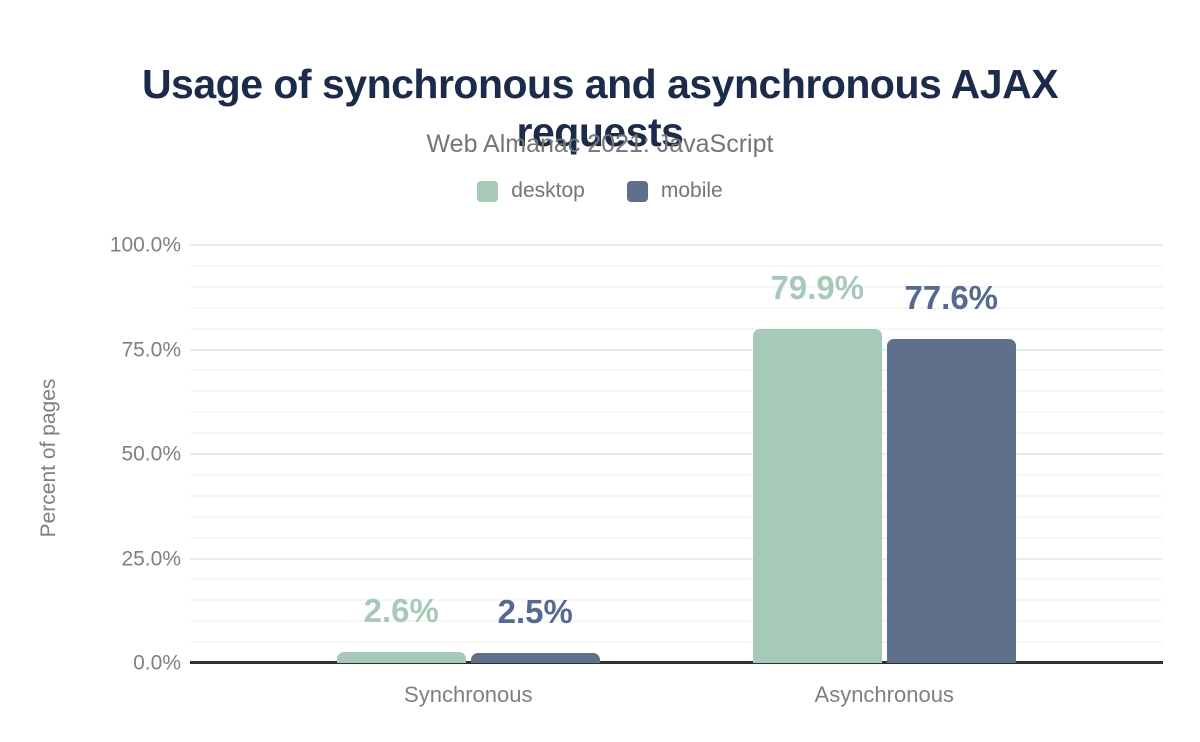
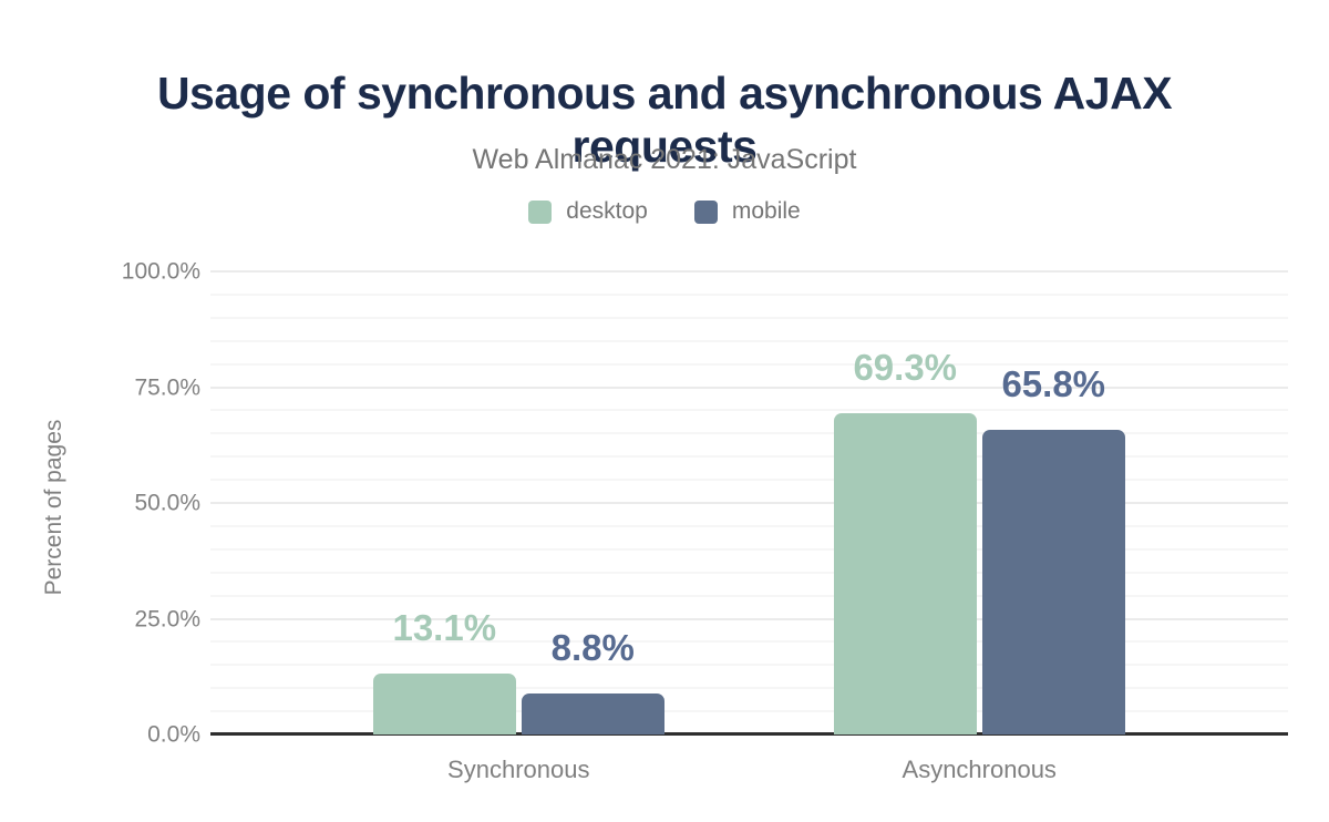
desktop/Synchronous: 2.6% -> 13.1%
mobile/Synchronous: 2.5% -> 8.8%
desktop/Asynchronous: 79.9% -> 69.3%
mobile/Asynchronous: 77.6% -> 65.8%
